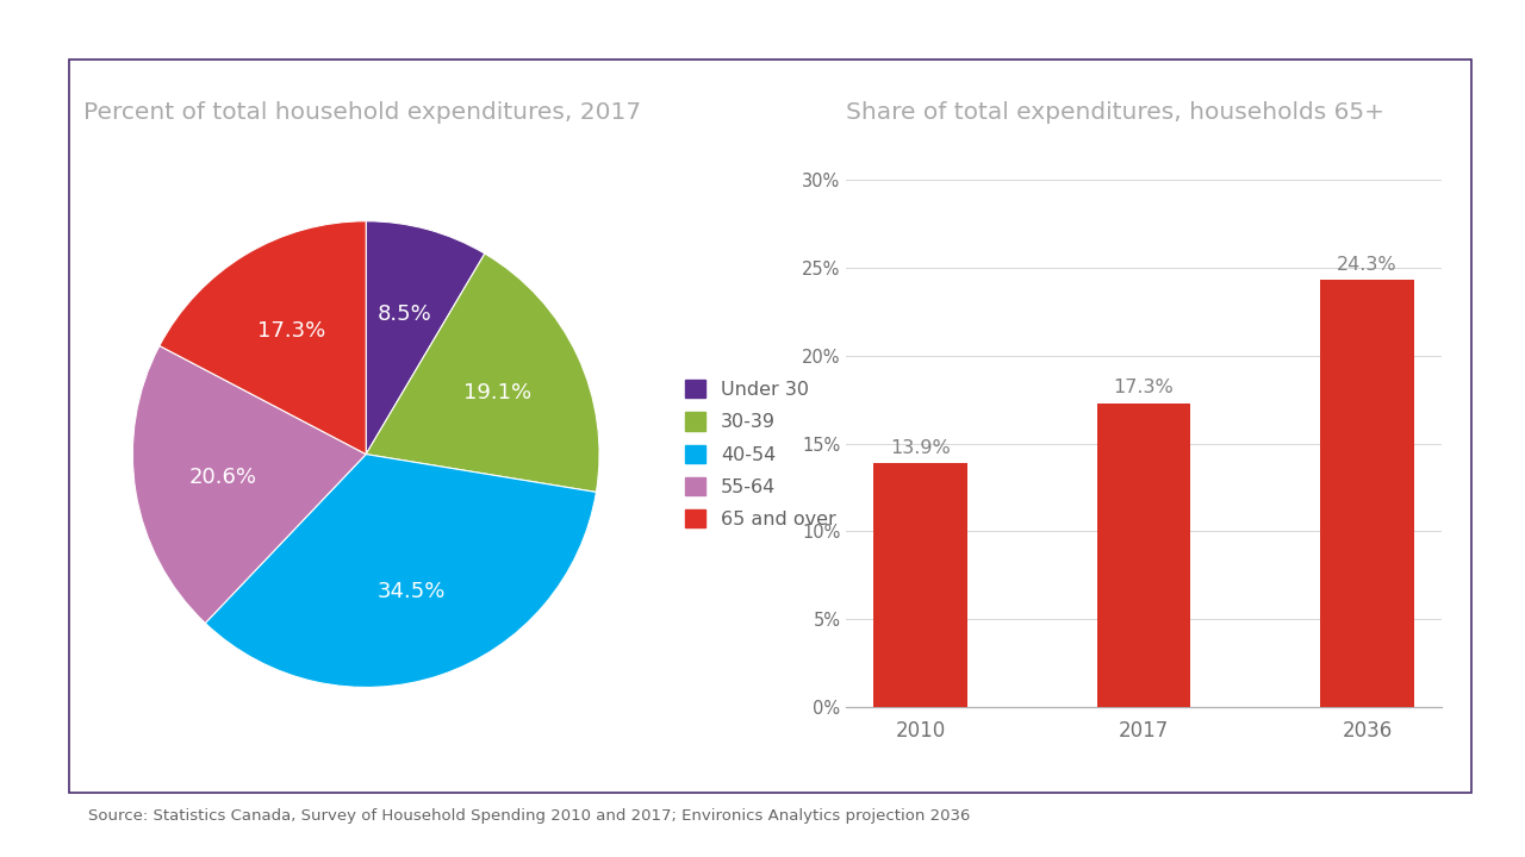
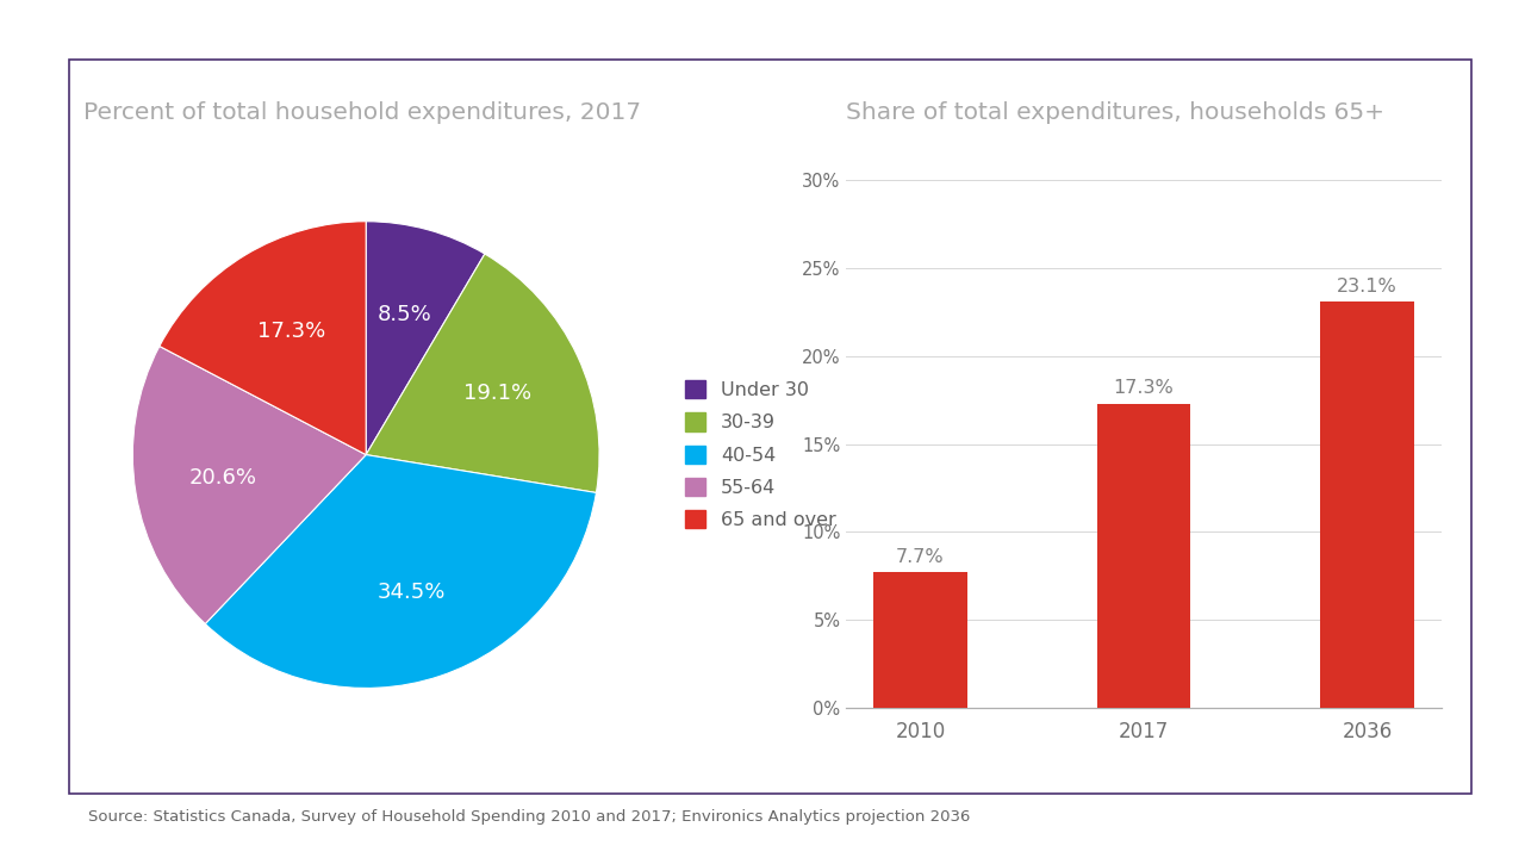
2010: 13.9% -> 7.7%
2036: 24.3% -> 23.1%
